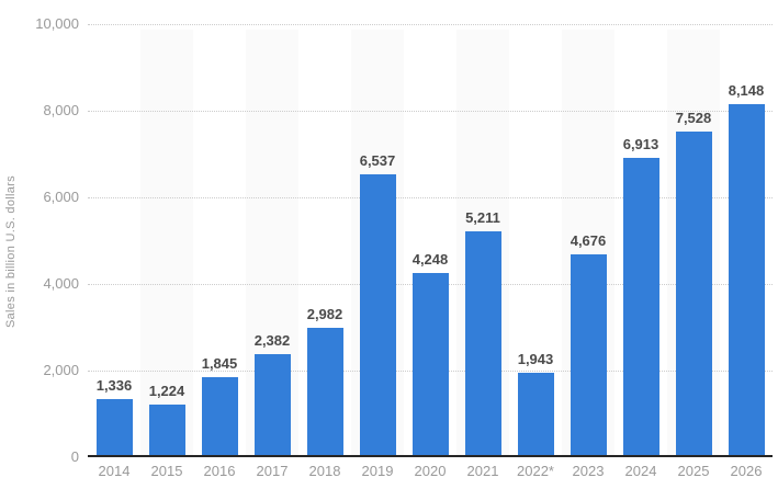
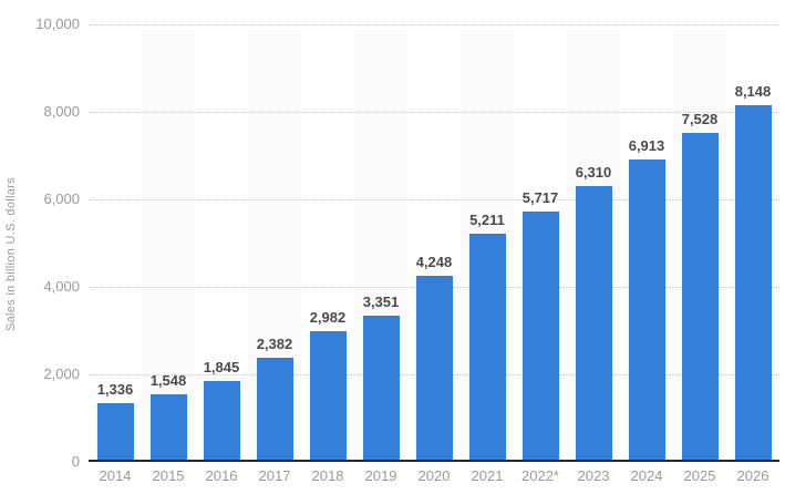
2015: 1,224 -> 1,548
2019: 6,537 -> 3,351
2022*: 1,943 -> 5,717
2023: 4,676 -> 6,310
